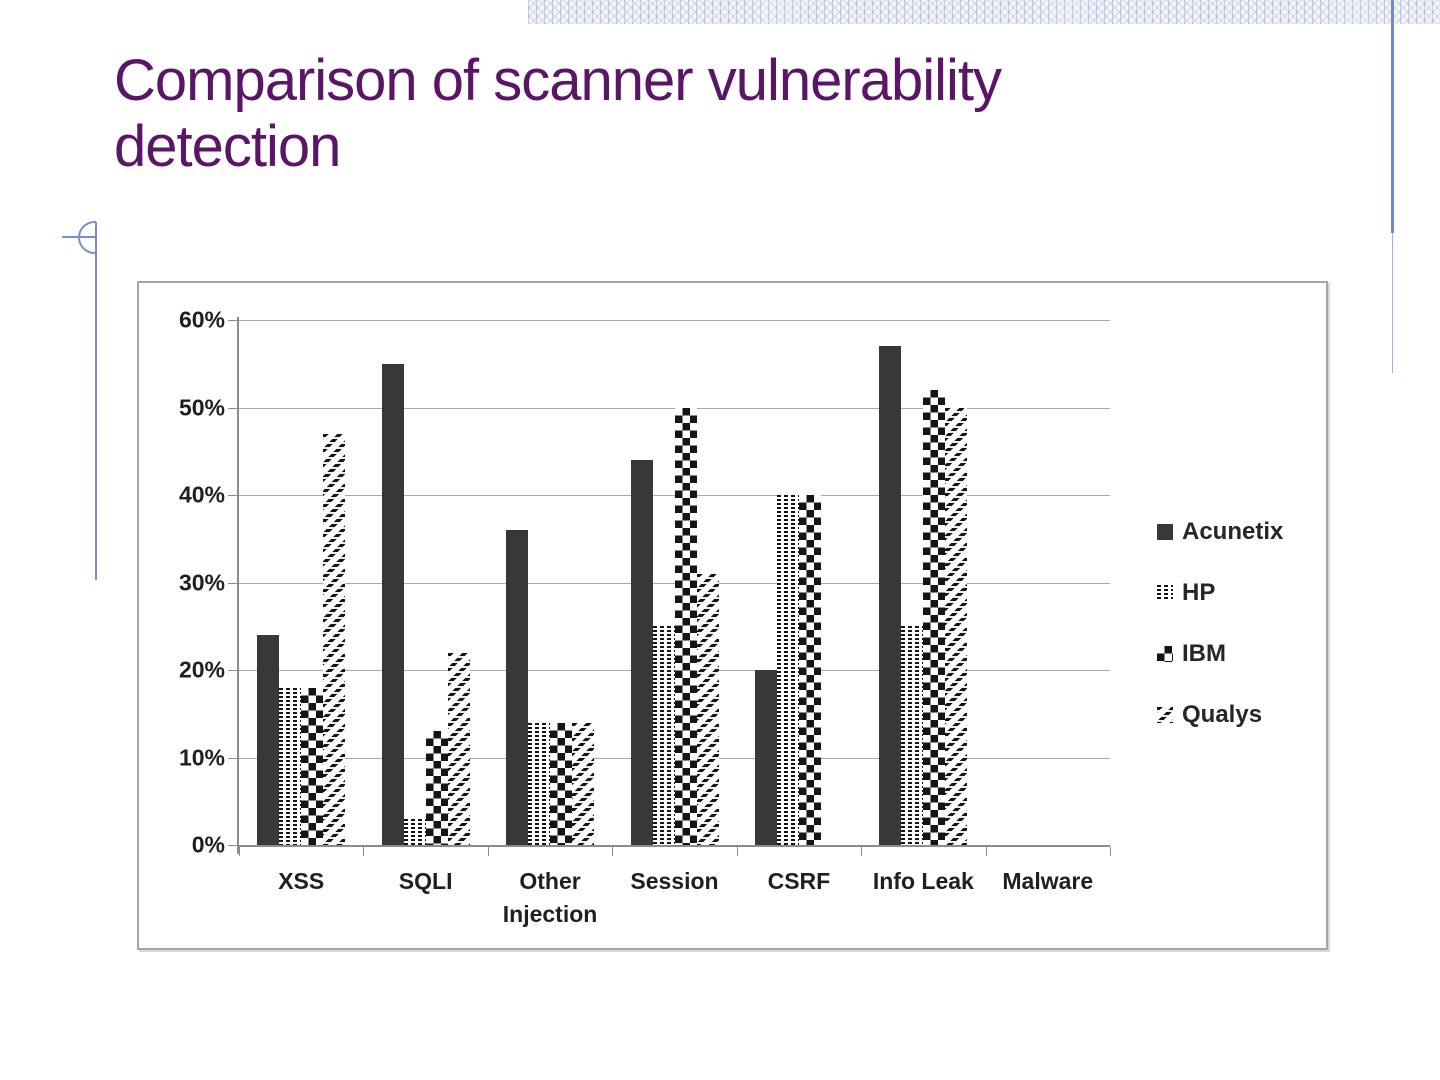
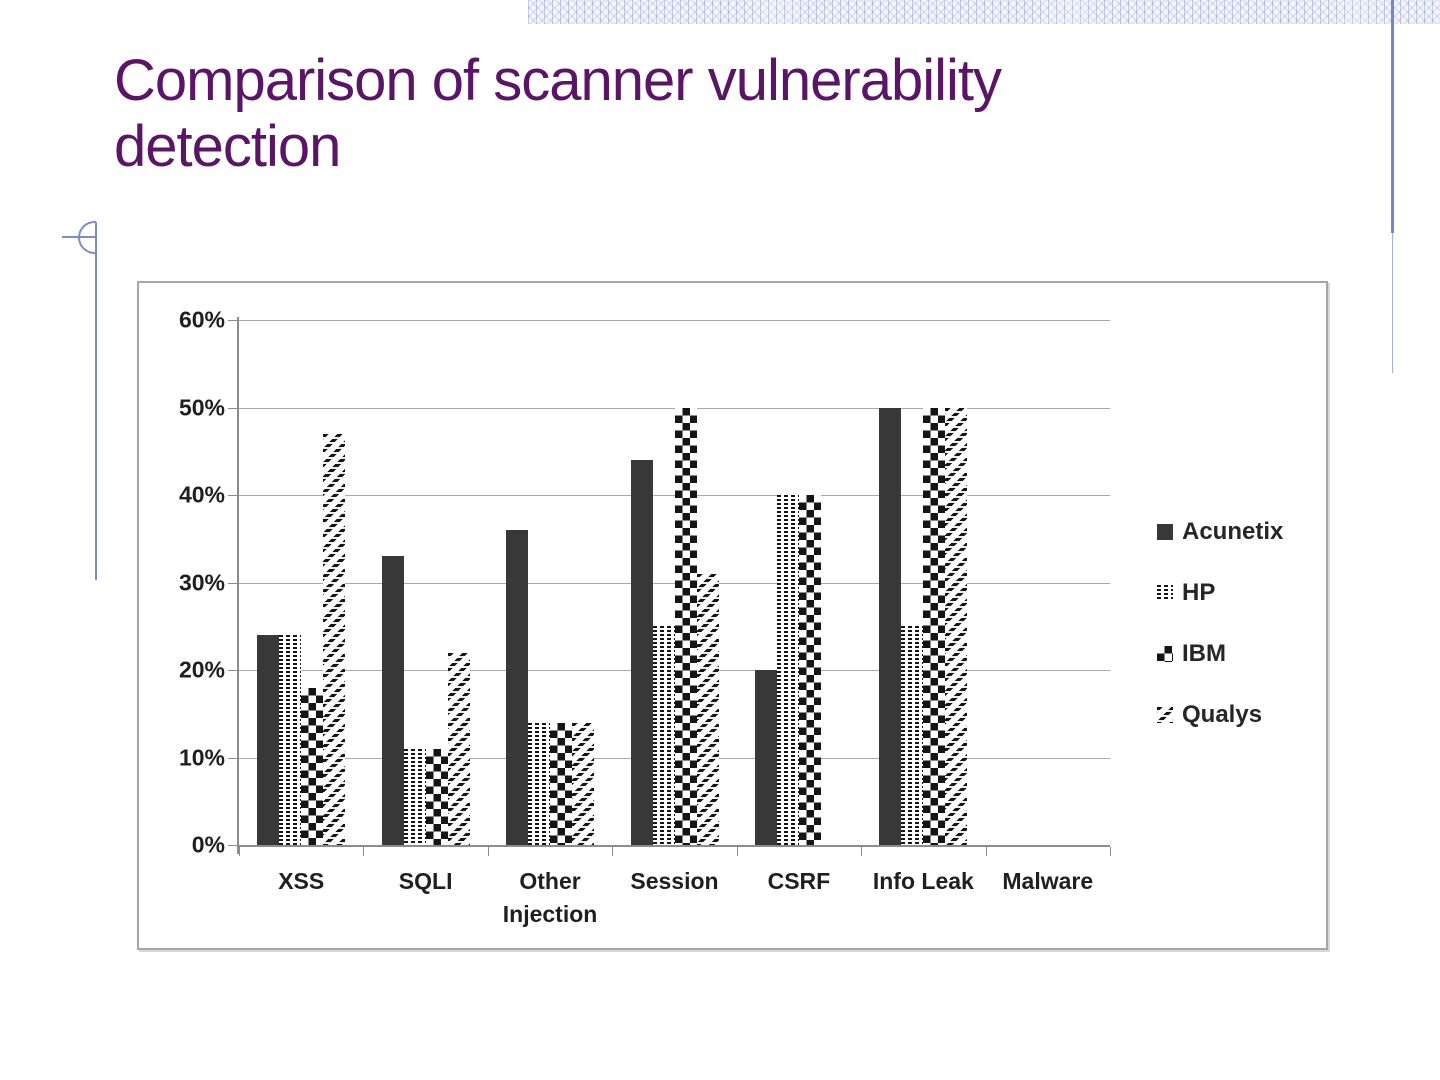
HP/XSS: 18% -> 24%
Acunetix/SQLI: 55% -> 33%
HP/SQLI: 3% -> 11%
IBM/SQLI: 13% -> 11%
Acunetix/Info Leak: 57% -> 50%
IBM/Info Leak: 52% -> 50%
